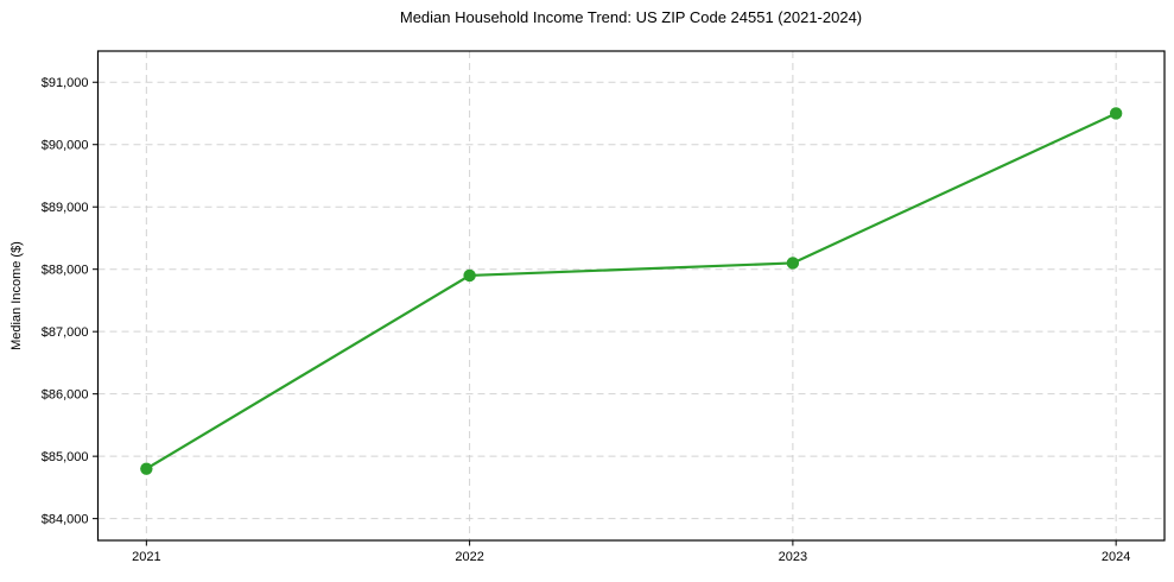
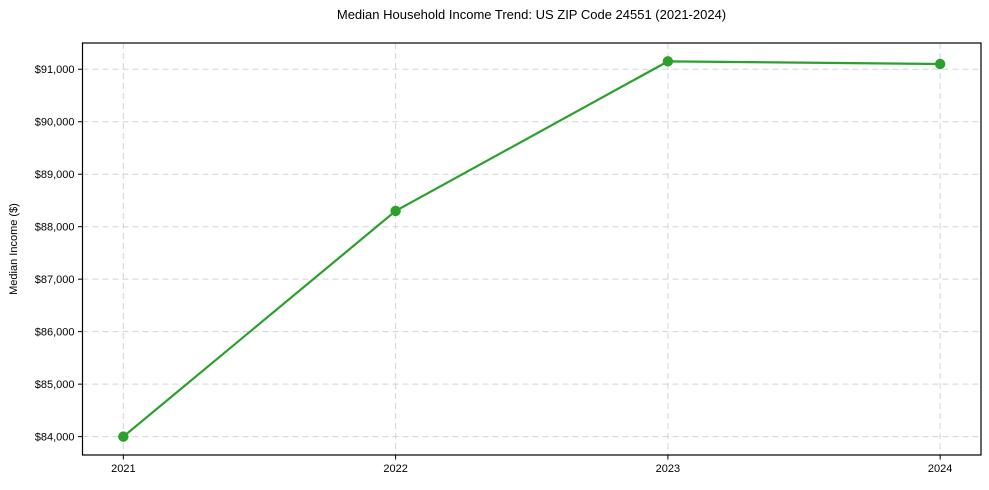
2021: $84800 -> $84000
2022: $87900 -> $88300
2023: $88100 -> $91200
2024: $90500 -> $91100
